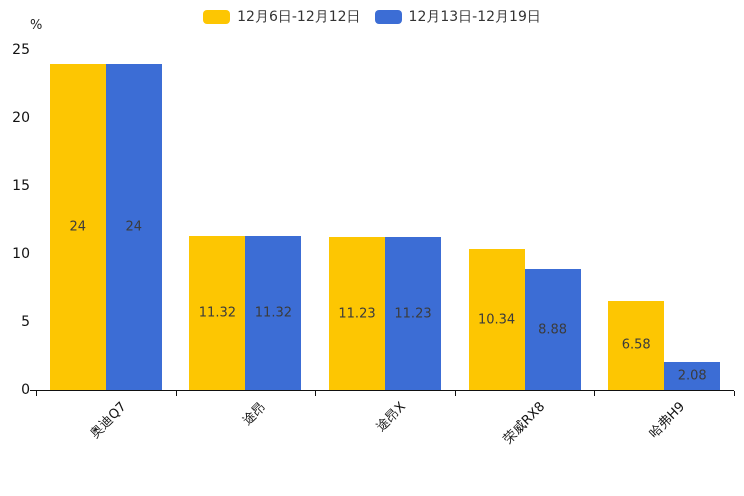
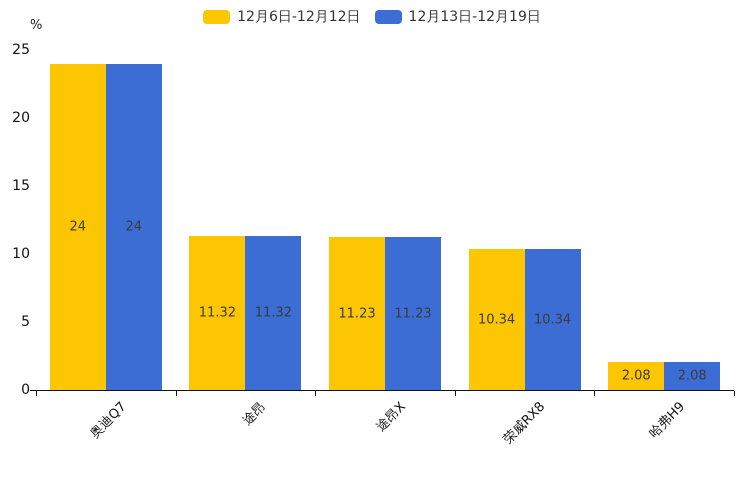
12月13日-12月19日/荣威RX8: 8.88 -> 10.34
12月6日-12月12日/哈弗H9: 6.58 -> 2.08
